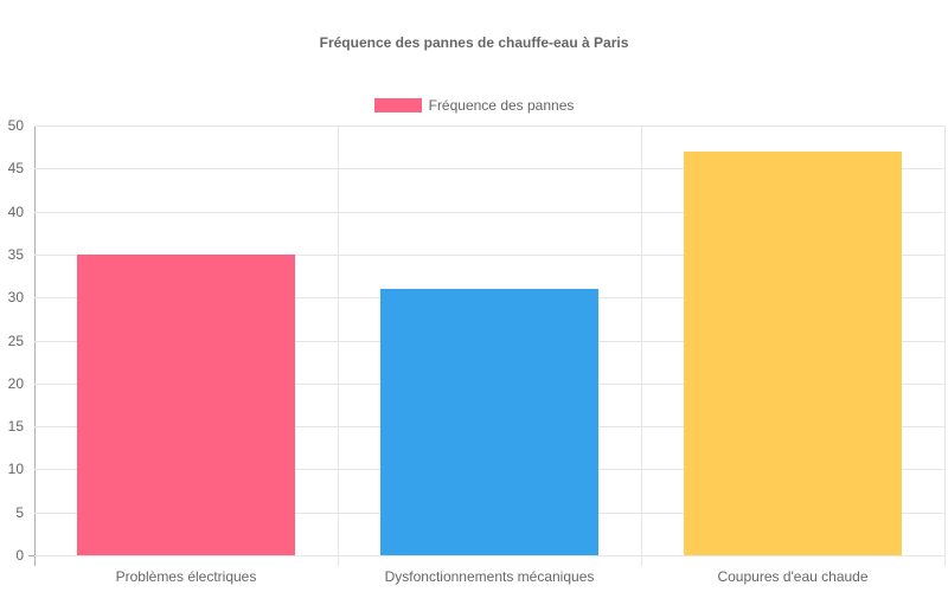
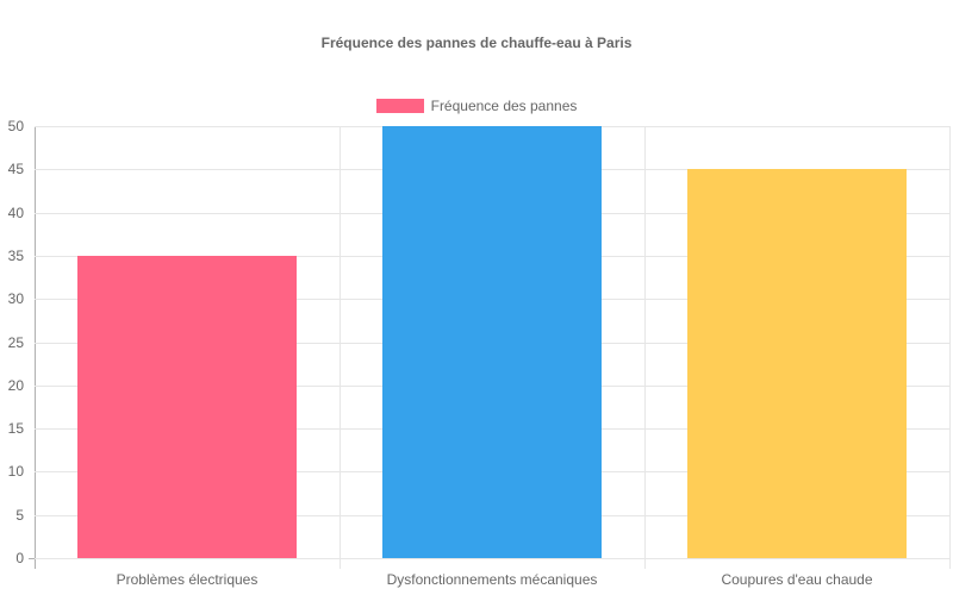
Dysfonctionnements mécaniques: 31 -> 50
Coupures d'eau chaude: 47 -> 45
